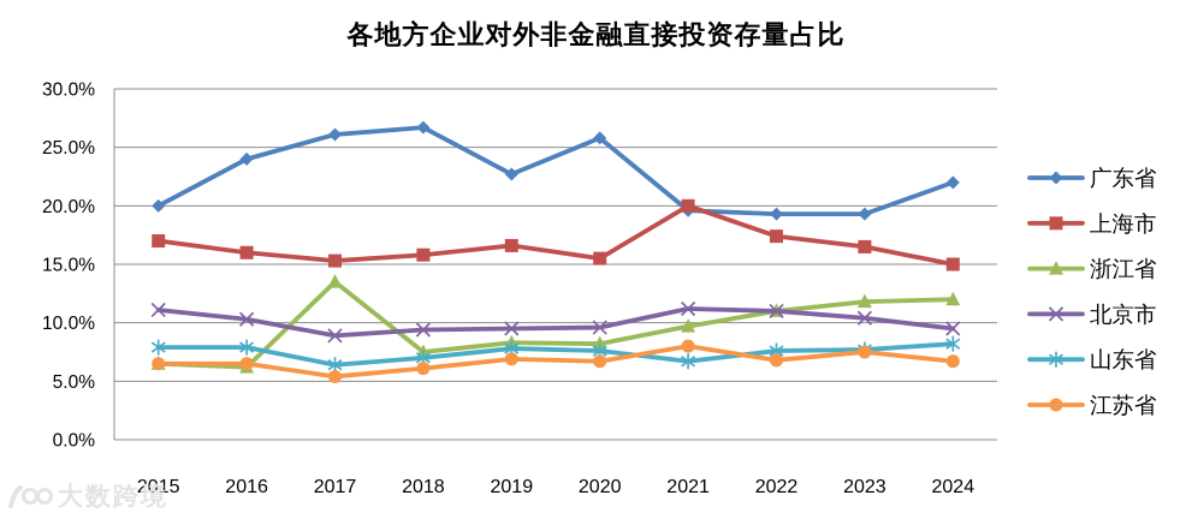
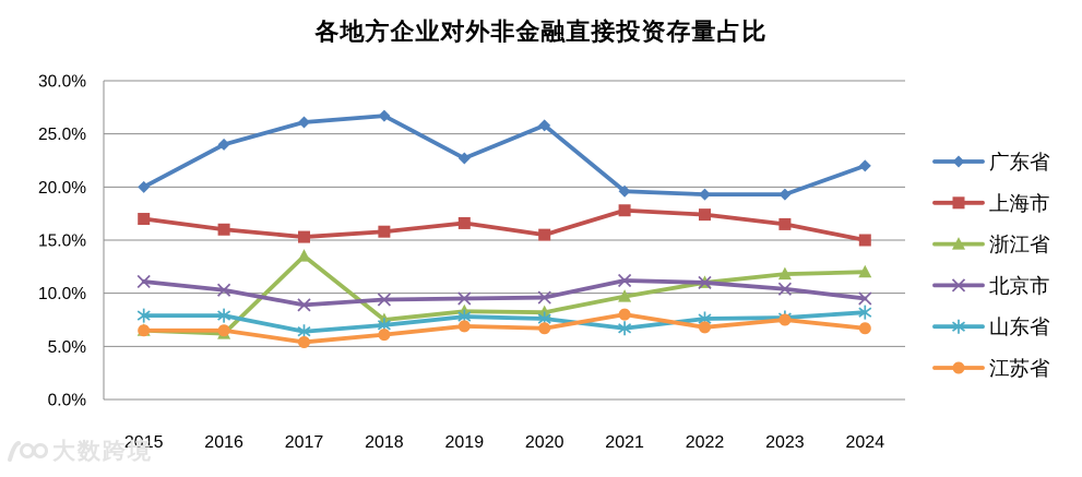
上海市/2021: 20% -> 18%
